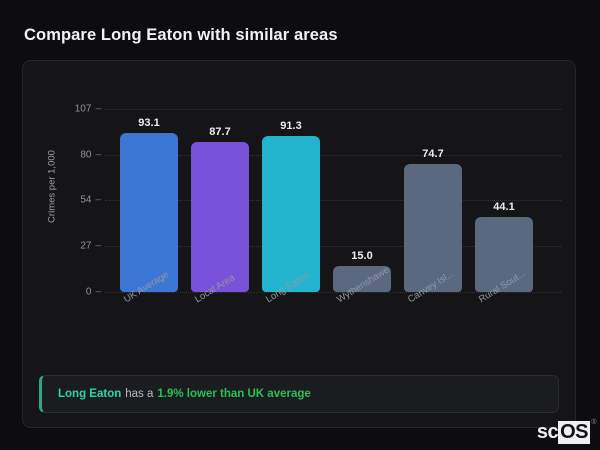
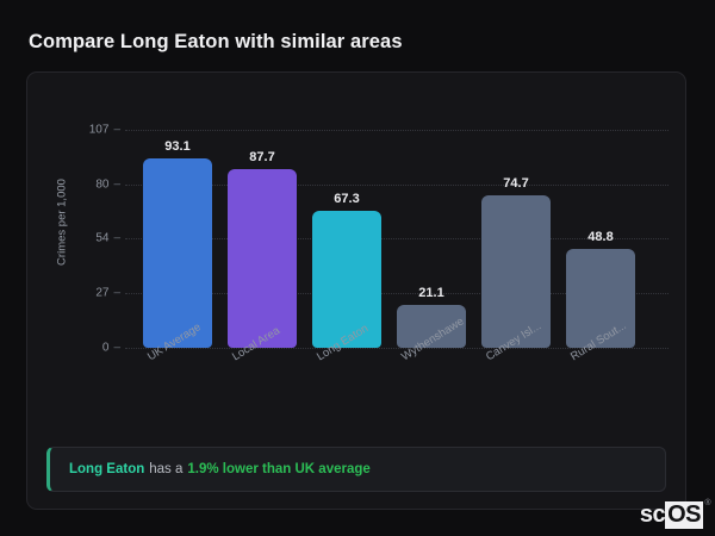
Long Eaton: 91.3 -> 67.3
Wythenshawe: 15.0 -> 21.1
Rural Sout...: 44.1 -> 48.8
